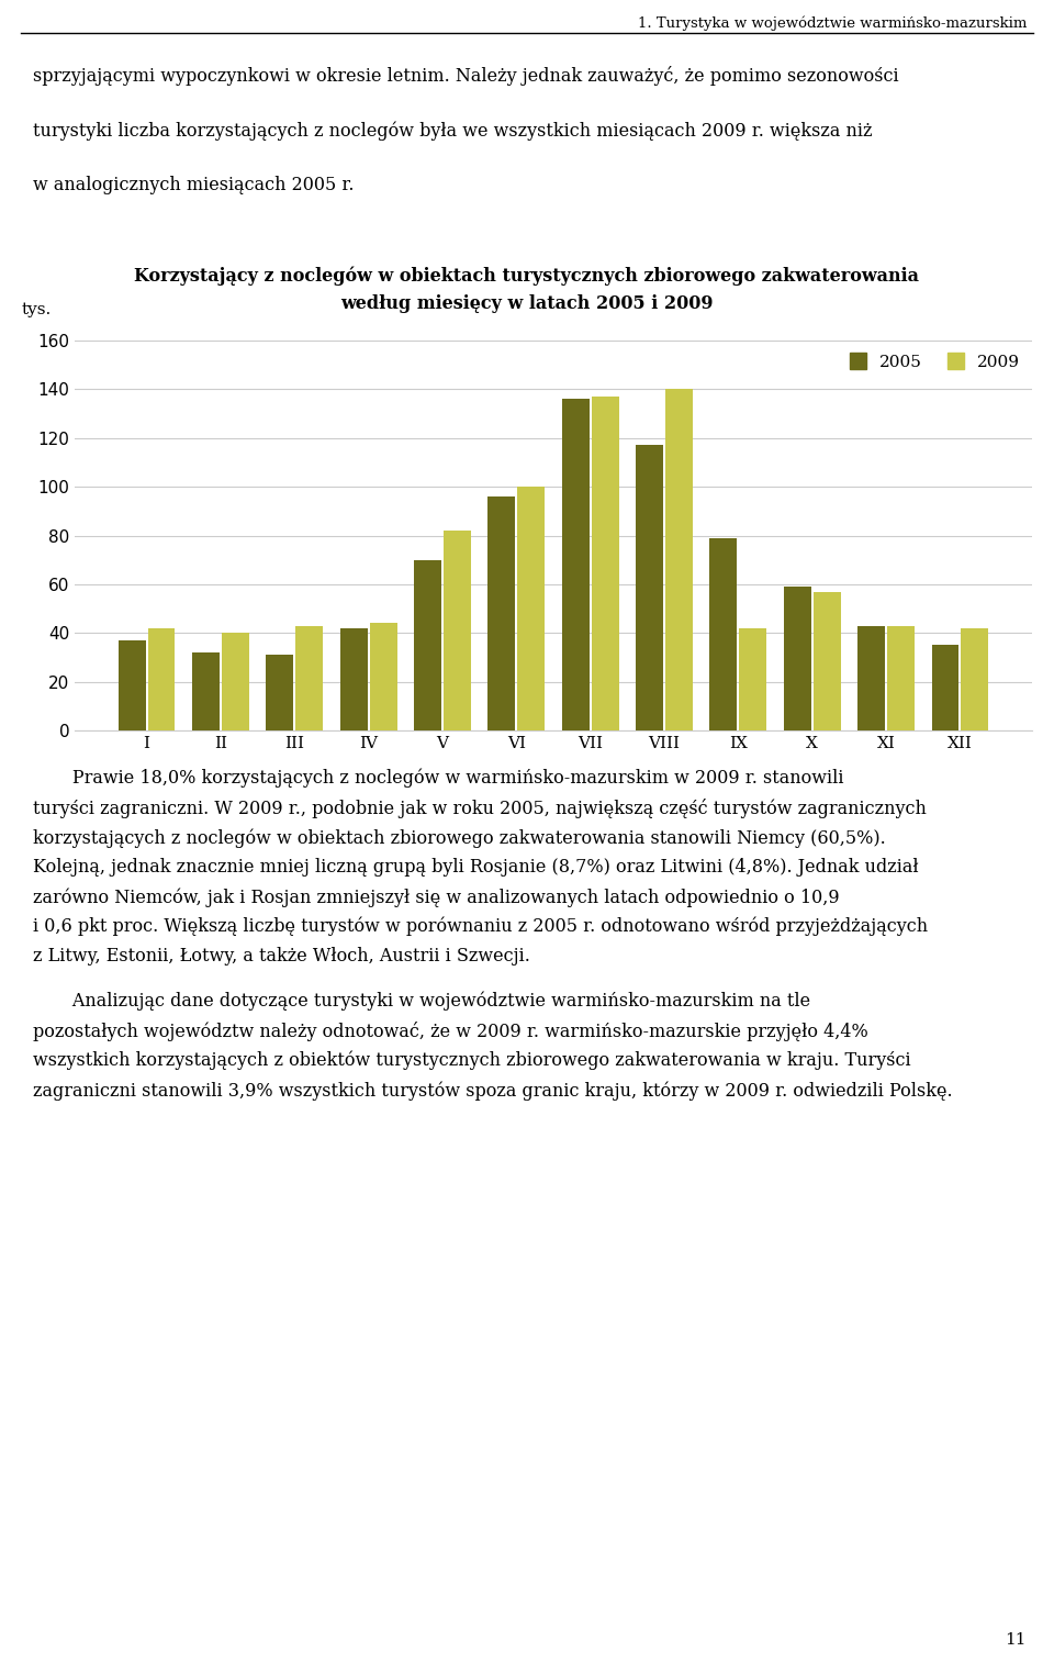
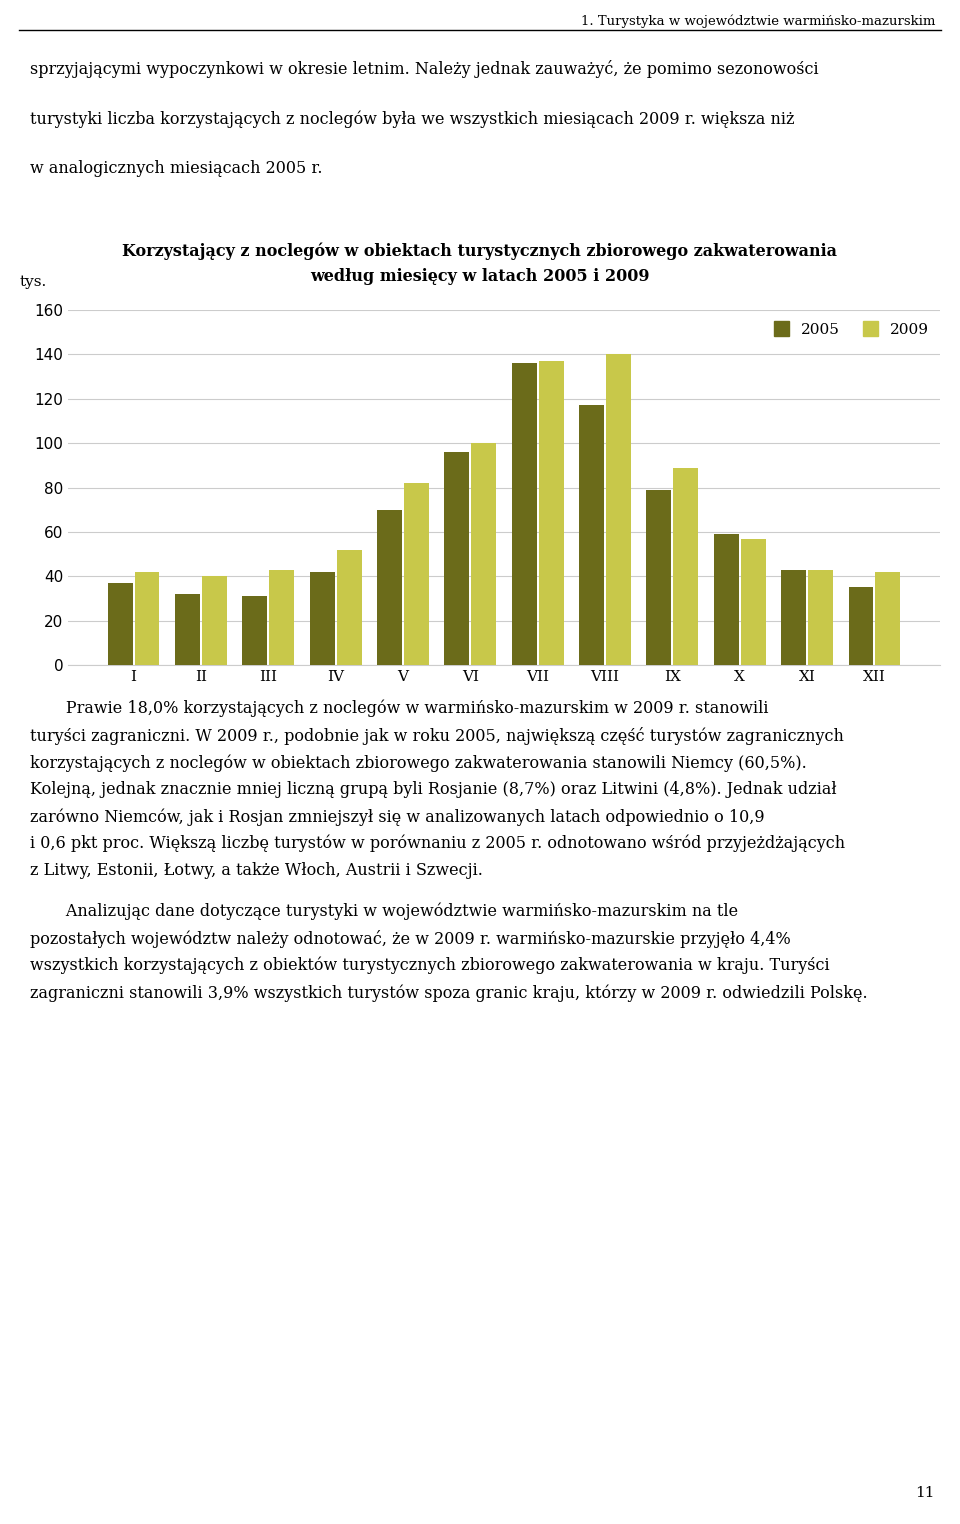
2009/IV: 44 -> 52
2009/IX: 42 -> 89
